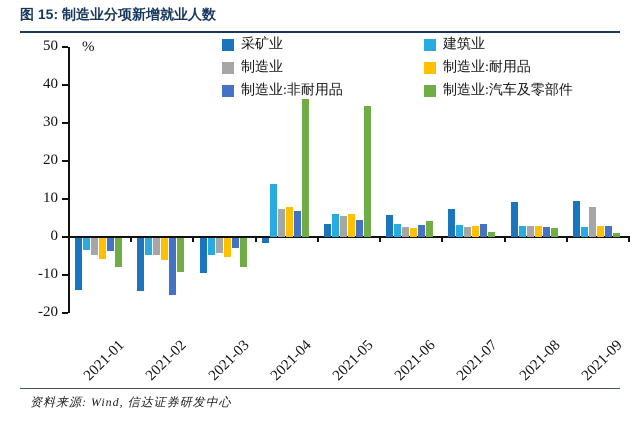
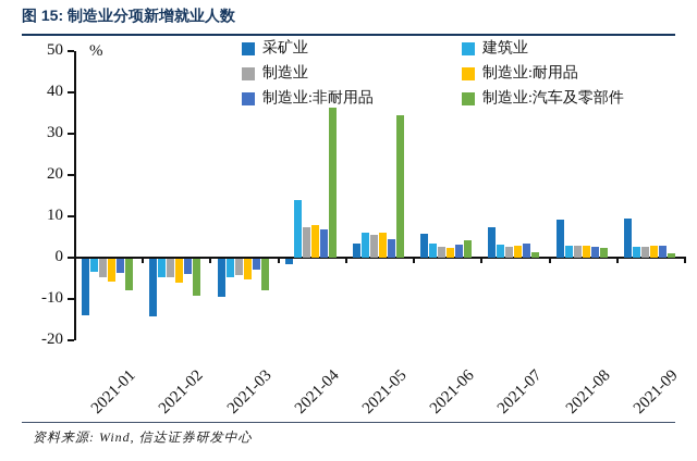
制造业:非耐用品/2021-02: -15 -> -4
制造业/2021-09: 8 -> 3
